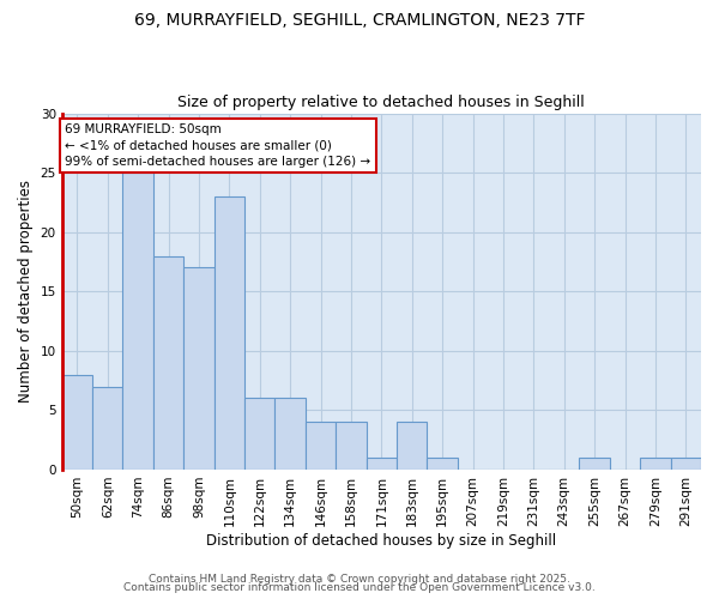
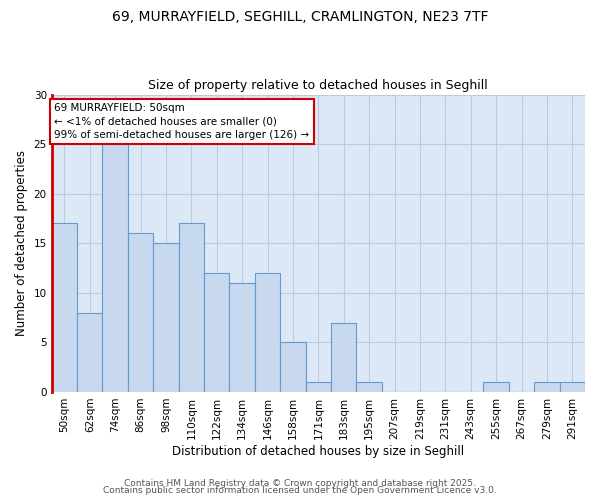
50sqm: 8 -> 17
62sqm: 7 -> 8
86sqm: 18 -> 16
98sqm: 17 -> 15
110sqm: 23 -> 17
122sqm: 6 -> 12
134sqm: 6 -> 11
146sqm: 4 -> 12
158sqm: 4 -> 5
183sqm: 4 -> 7
